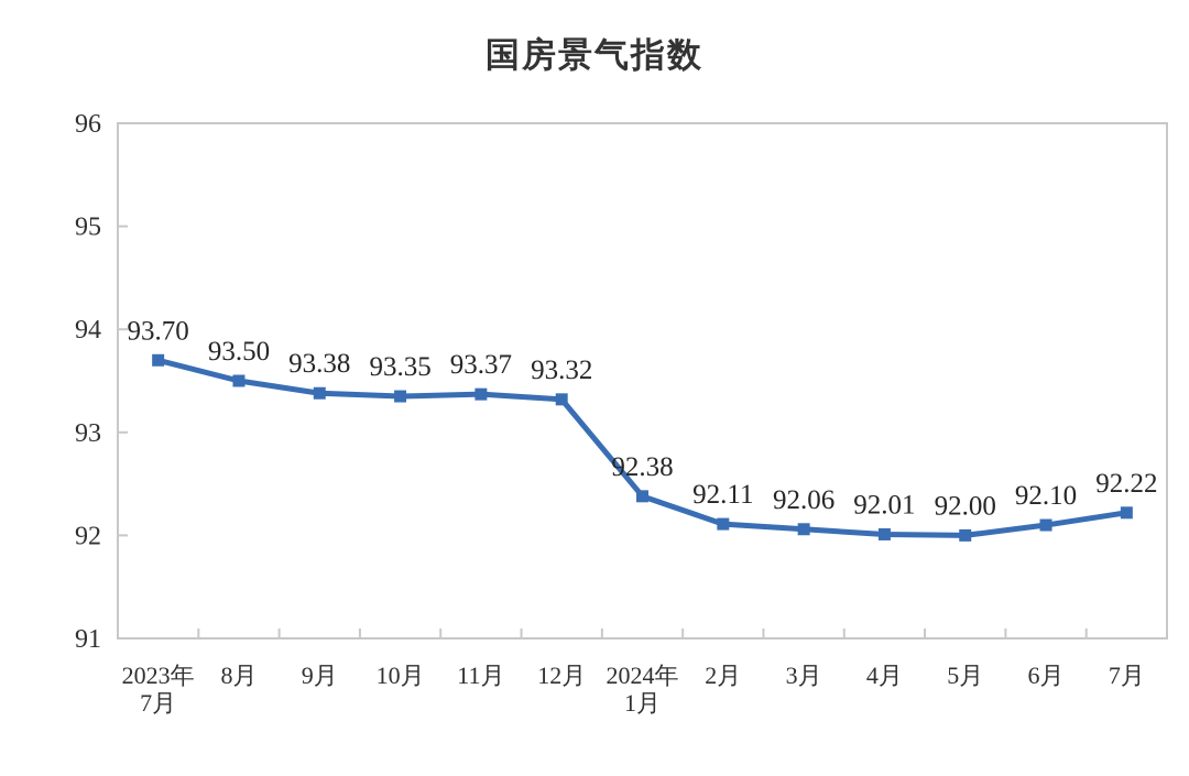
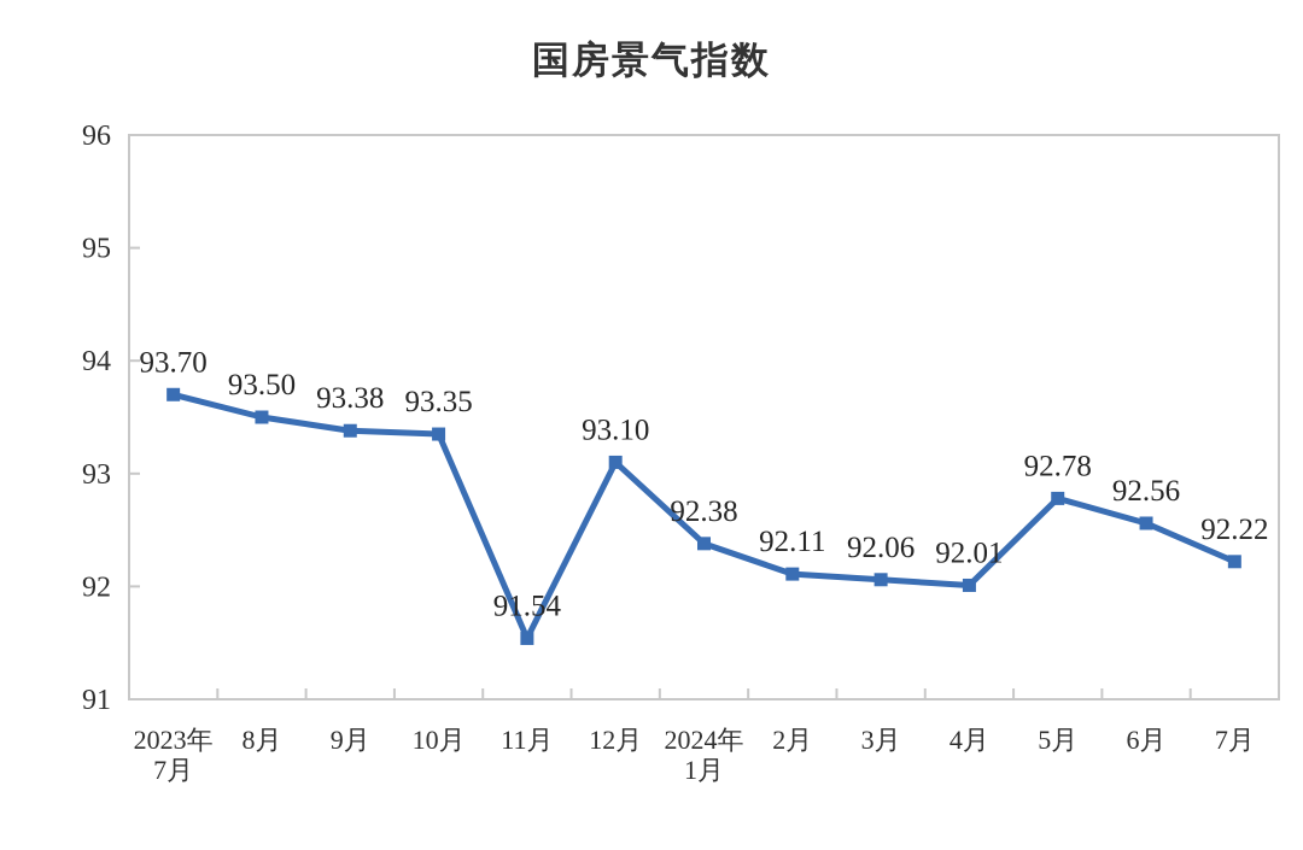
11月: 93.37 -> 91.54
12月: 93.32 -> 93.10
5月: 92.00 -> 92.78
6月: 92.10 -> 92.56
